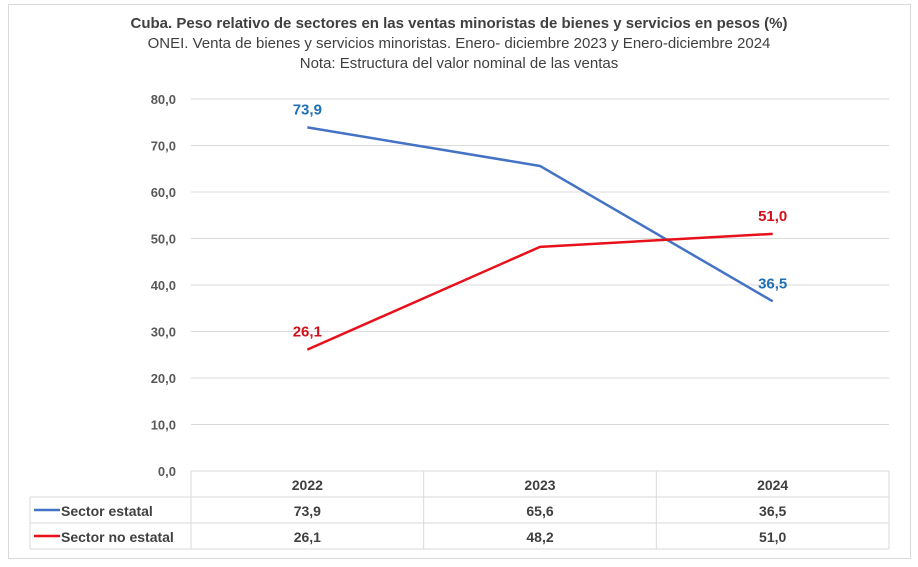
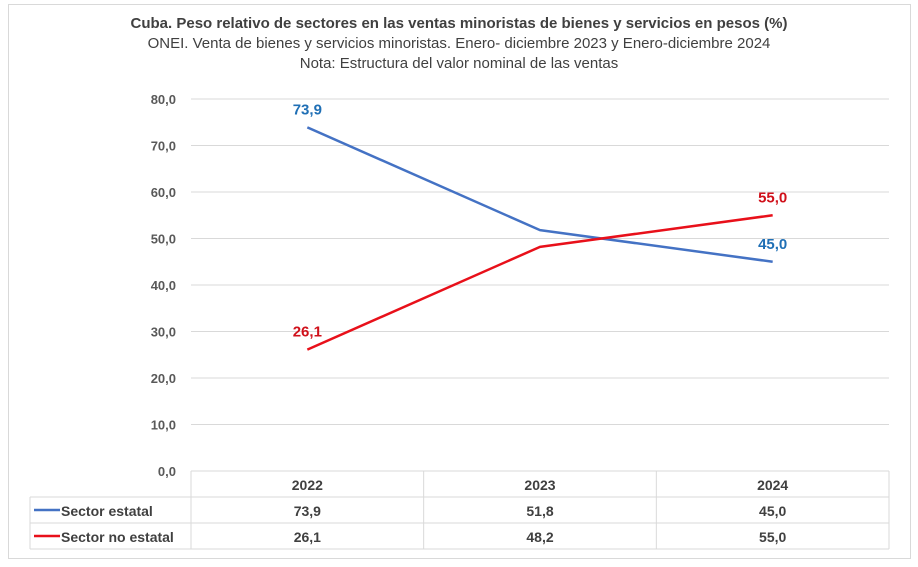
Sector estatal/2023: 65,6 -> 51,8
Sector estatal/2024: 36,5 -> 45,0
Sector no estatal/2024: 51,0 -> 55,0
